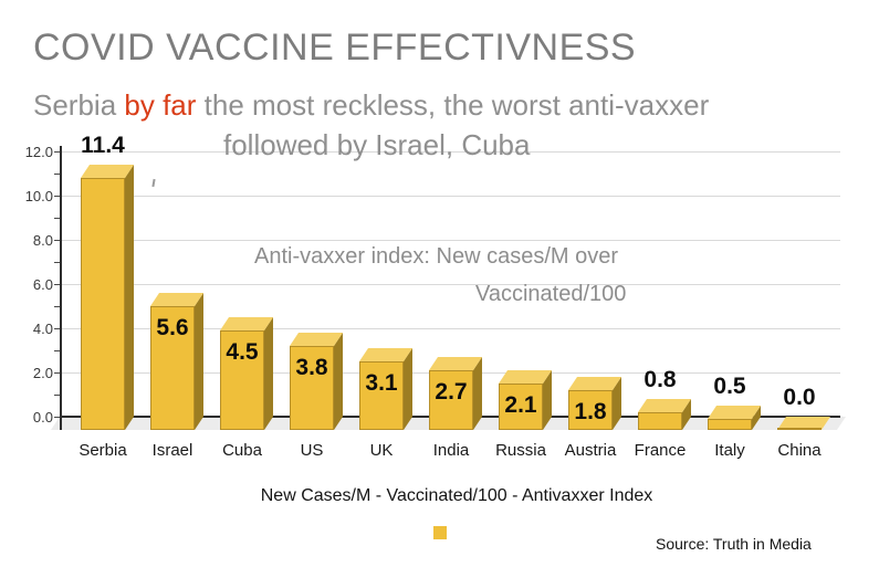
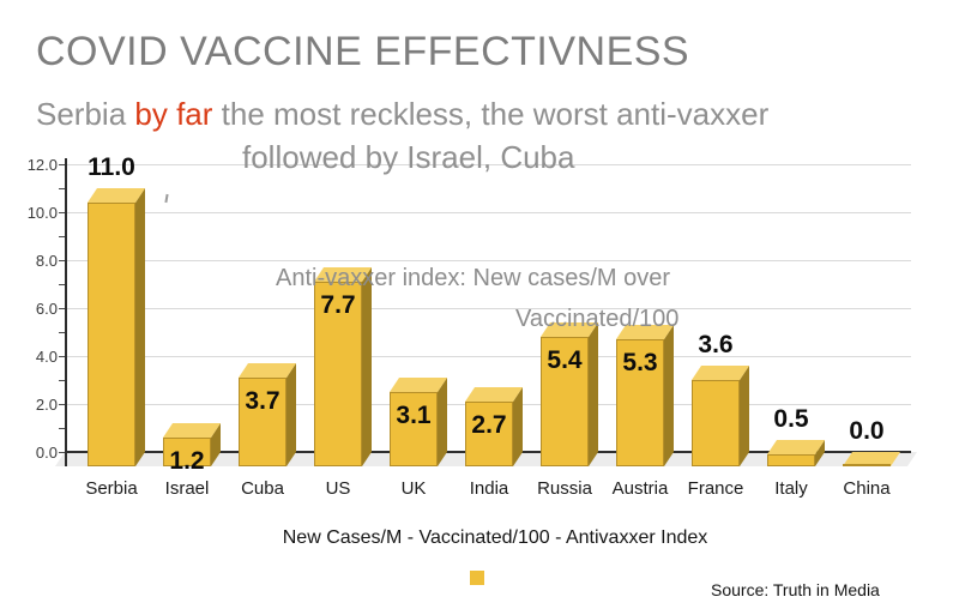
Serbia: 11.4 -> 11.0
Israel: 5.6 -> 1.2
Cuba: 4.5 -> 3.7
US: 3.8 -> 7.7
Russia: 2.1 -> 5.4
Austria: 1.8 -> 5.3
France: 0.8 -> 3.6
